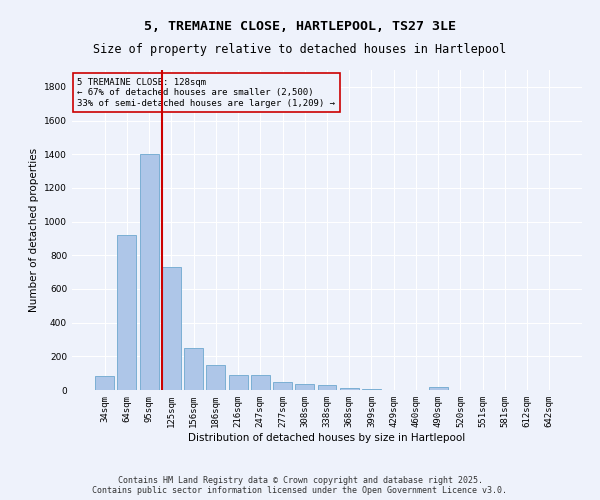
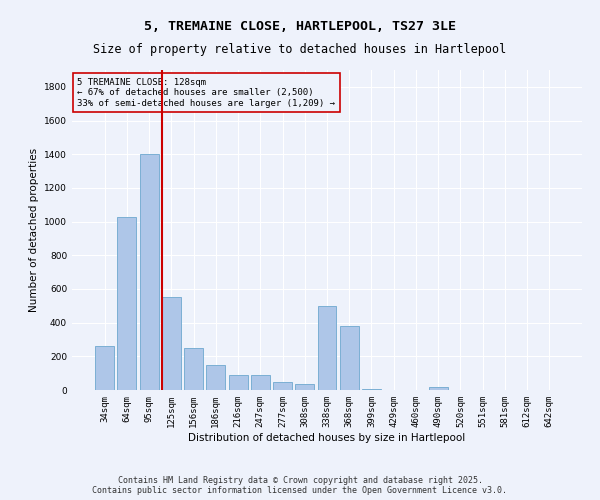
34sqm: 80 -> 260
64sqm: 920 -> 1030
125sqm: 730 -> 550
338sqm: 30 -> 500
368sqm: 10 -> 380
